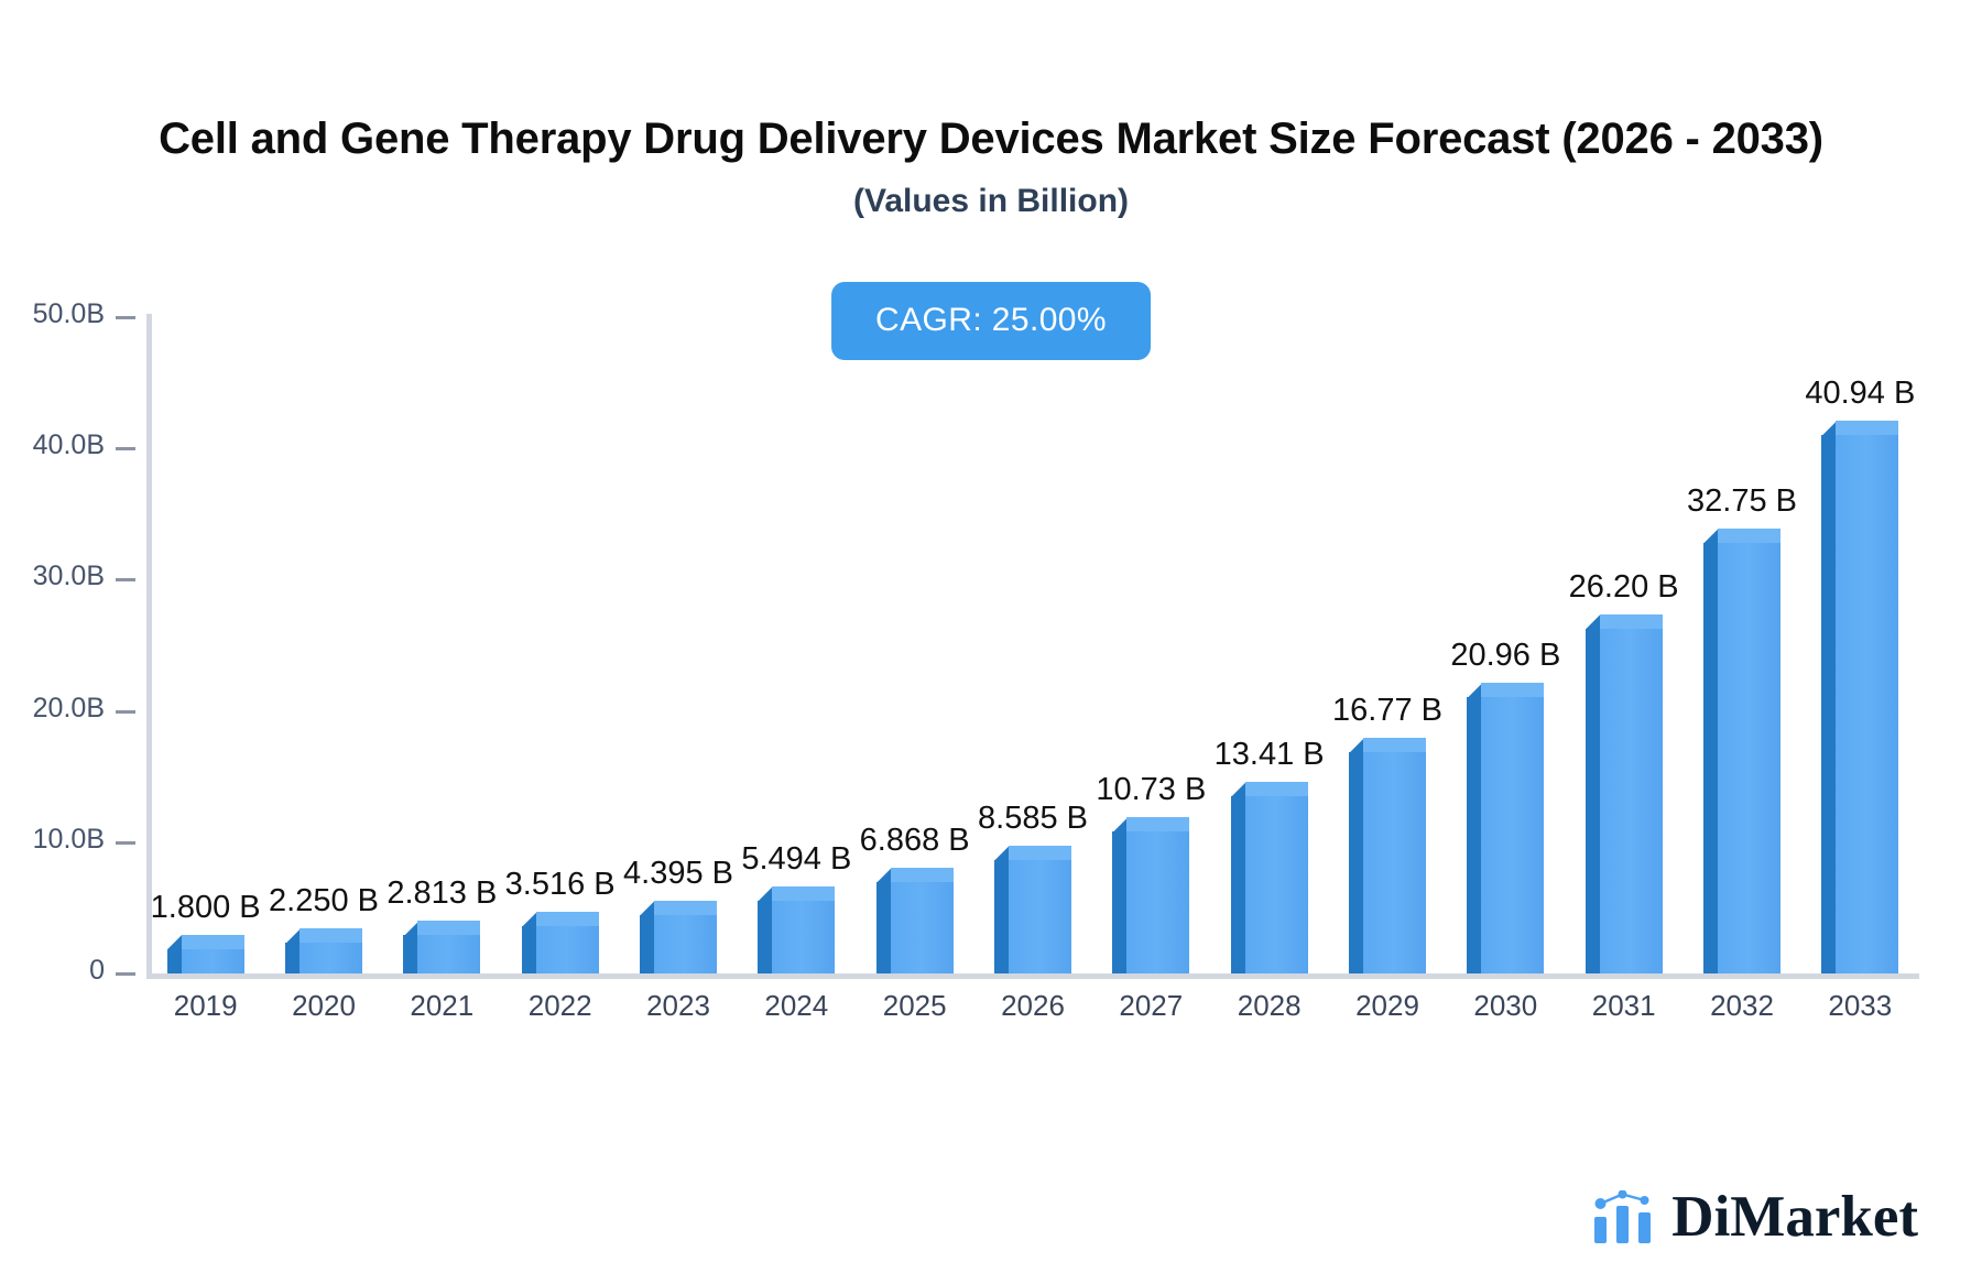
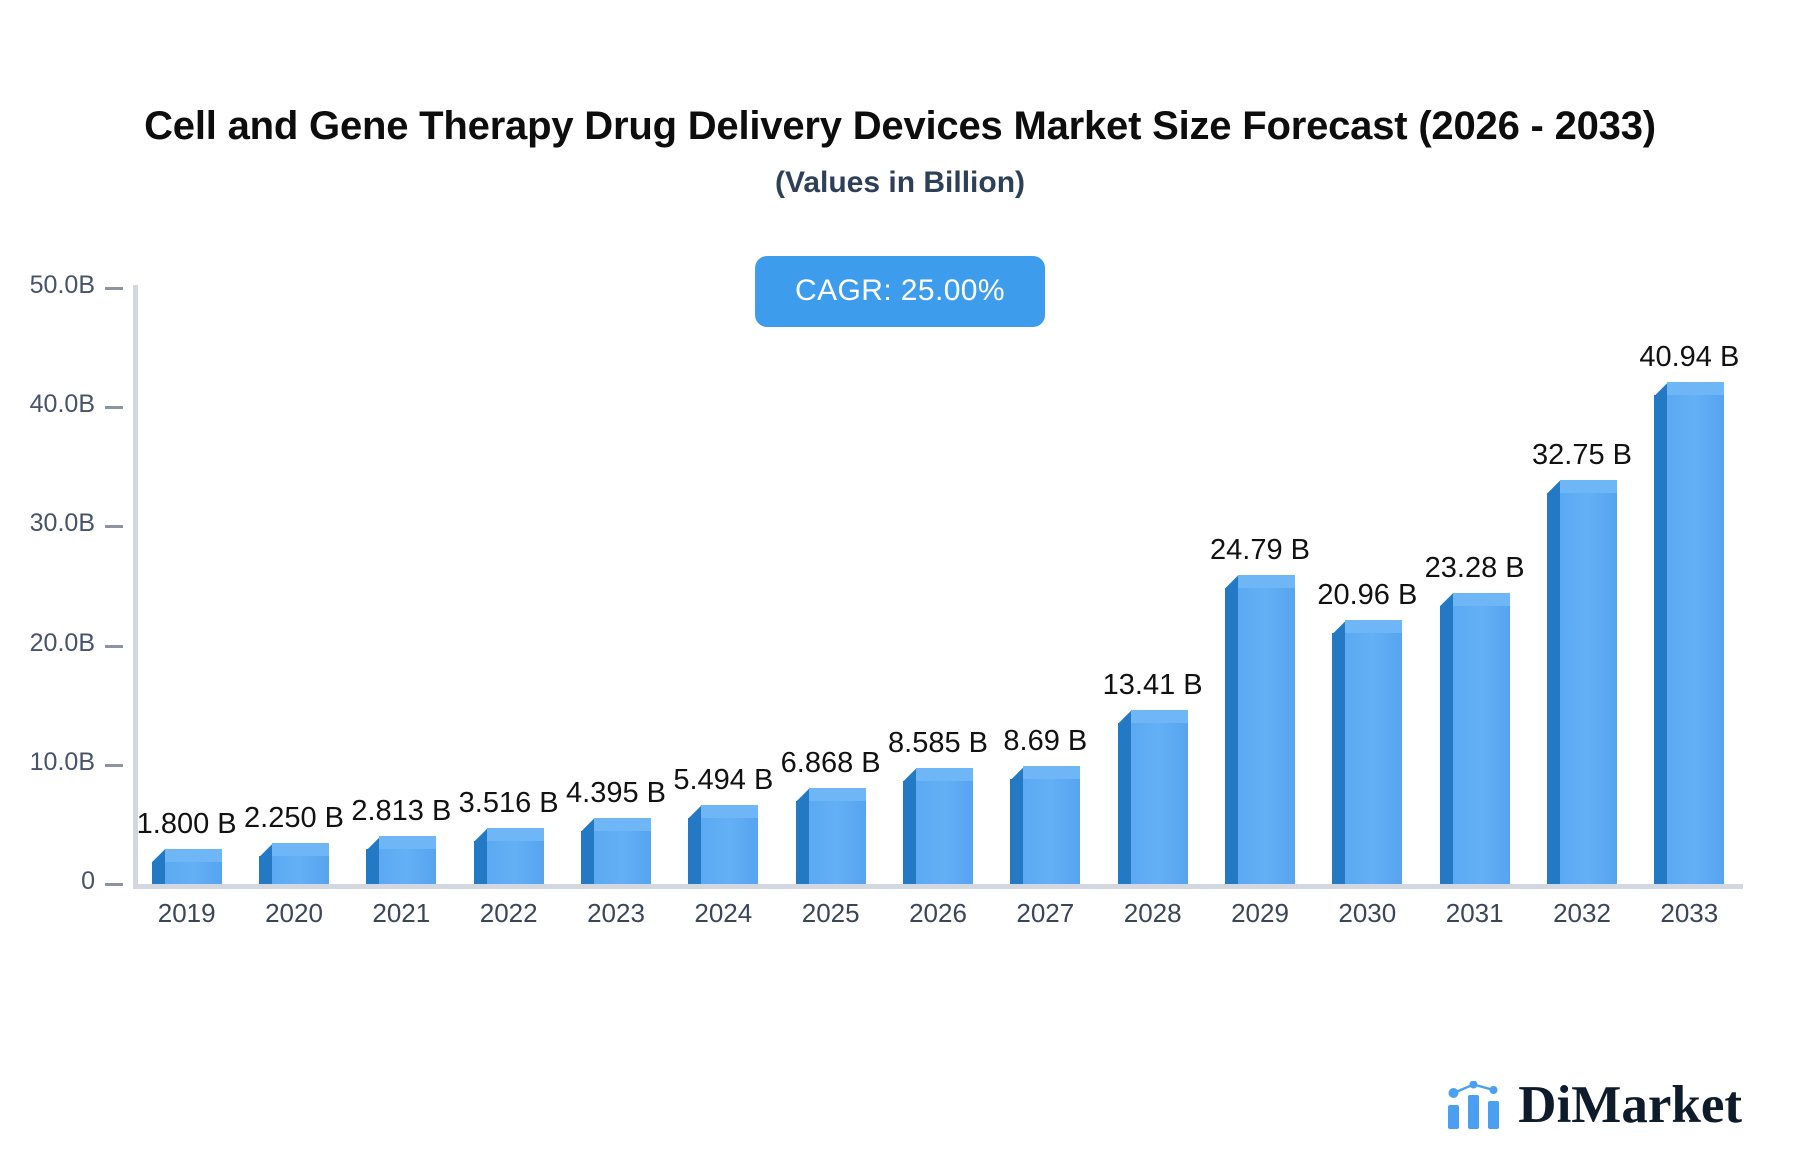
2027: 10.73 -> 8.69
2029: 16.77 -> 24.79
2031: 26.20 -> 23.28
